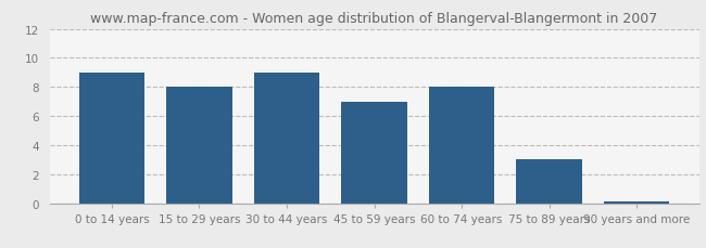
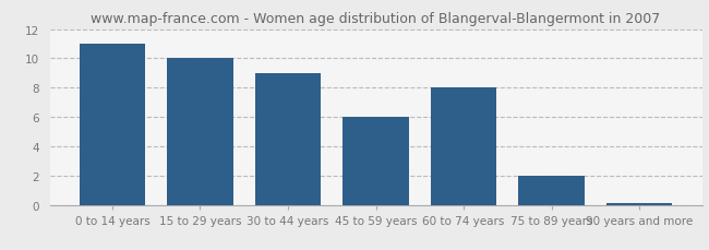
0 to 14 years: 9.0 -> 11.0
15 to 29 years: 8.0 -> 10.0
45 to 59 years: 7.0 -> 6.0
75 to 89 years: 3.0 -> 2.0
